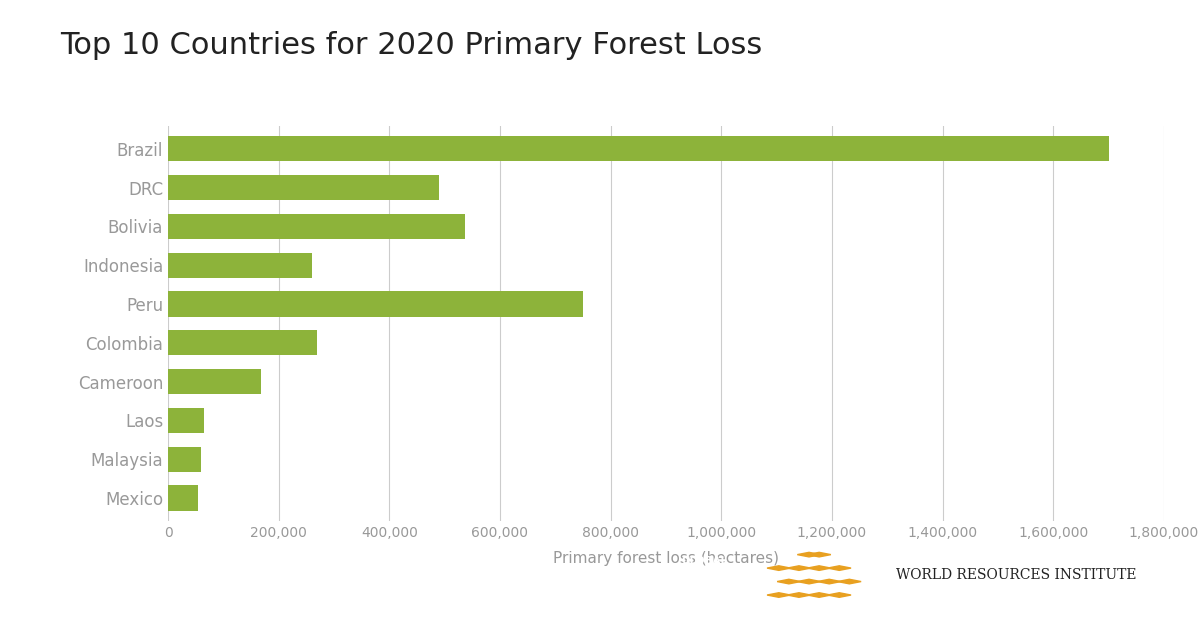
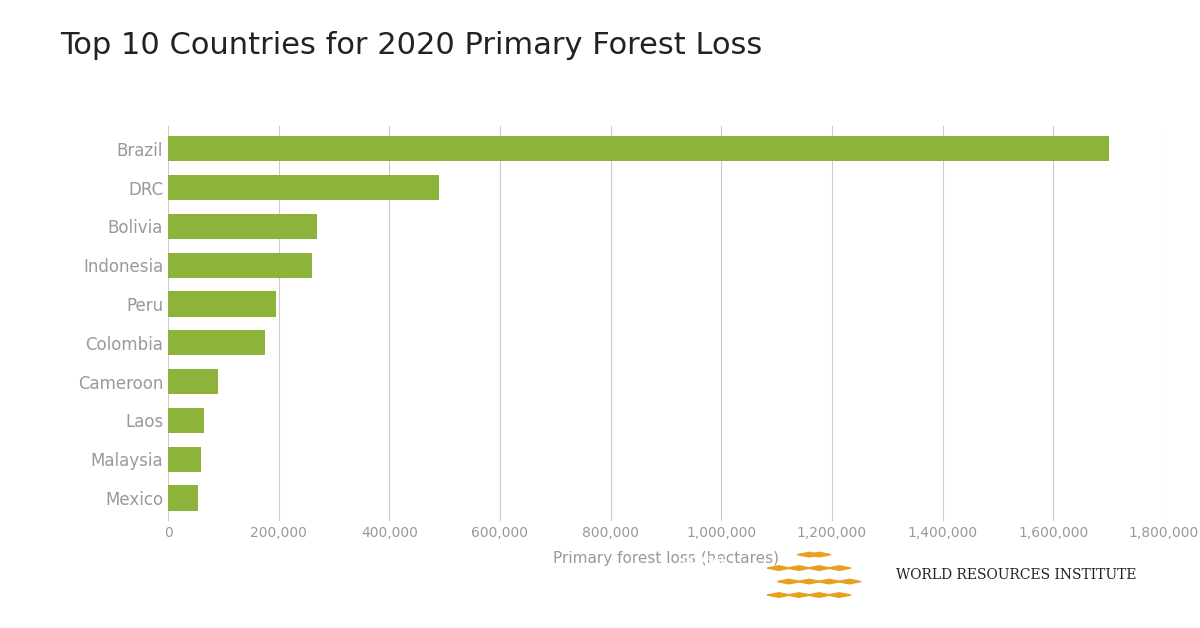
Bolivia: 536,000 -> 270,000
Peru: 750,000 -> 195,000
Colombia: 270,000 -> 175,000
Cameroon: 168,000 -> 90,000
